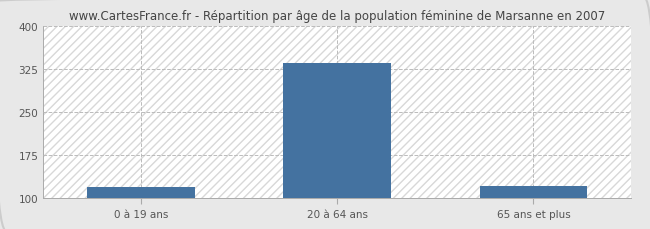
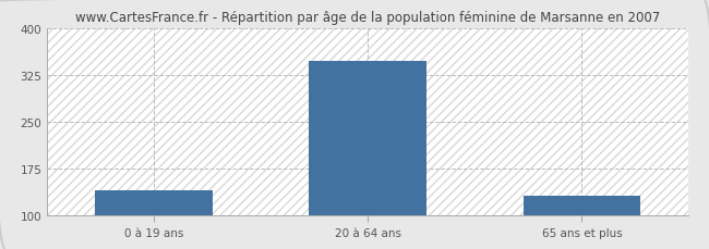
0 à 19 ans: 120 -> 140
20 à 64 ans: 335 -> 348
65 ans et plus: 122 -> 132
